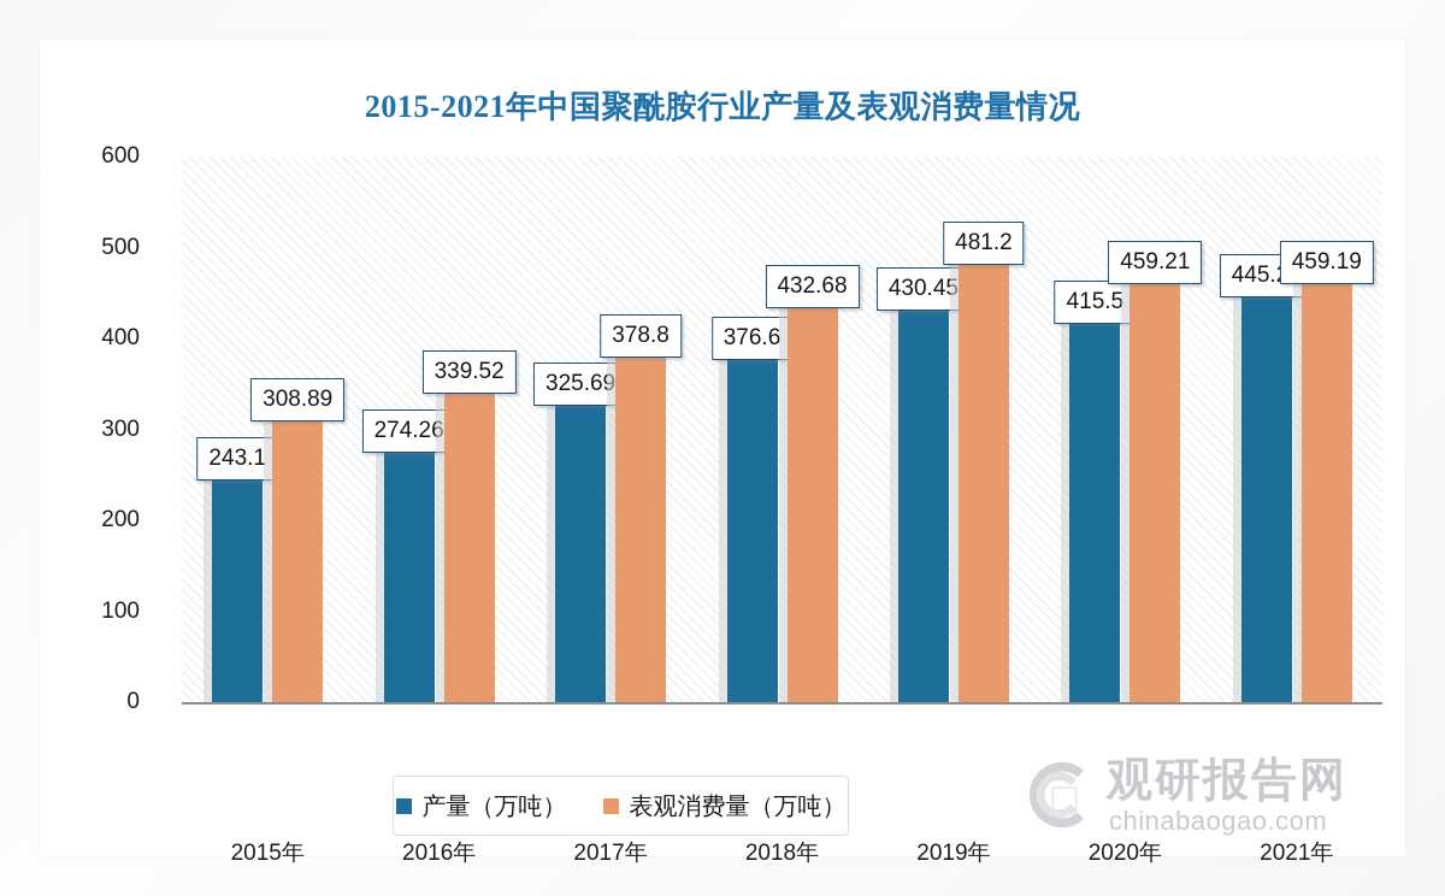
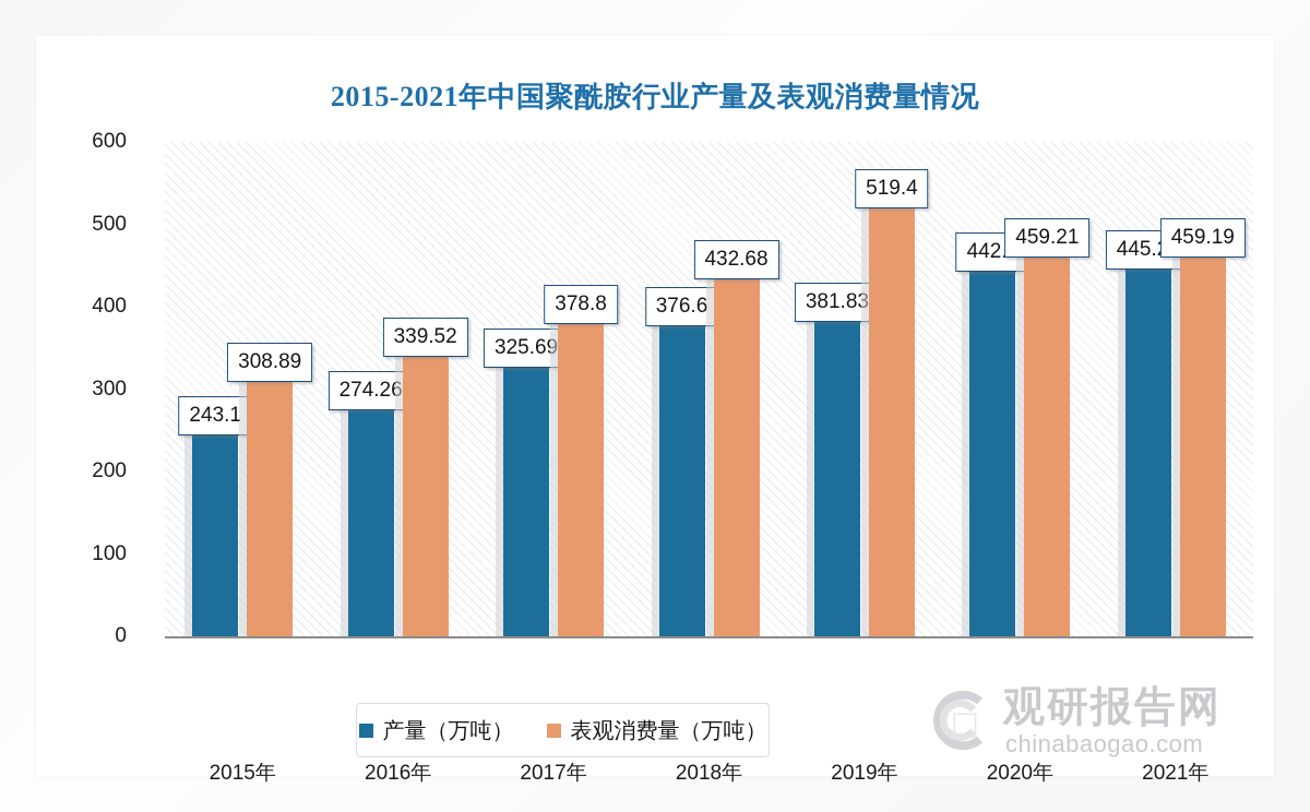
产量（万吨）/2019年: 430.45 -> 381.83
表观消费量（万吨）/2019年: 481.2 -> 519.4
产量（万吨）/2020年: 415.5 -> 442.0
